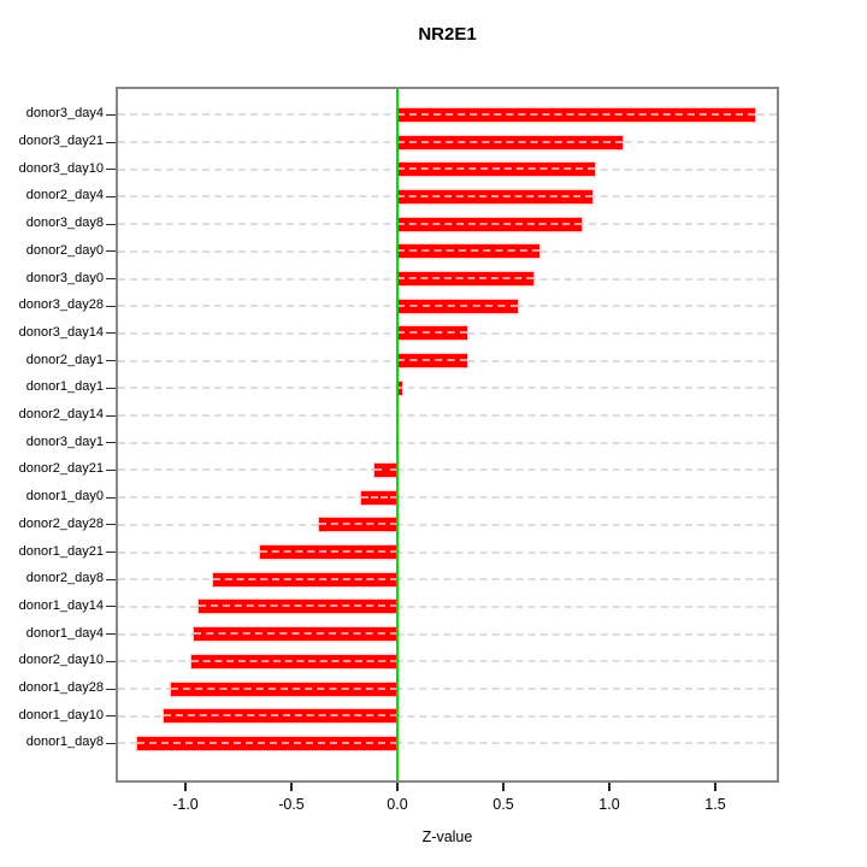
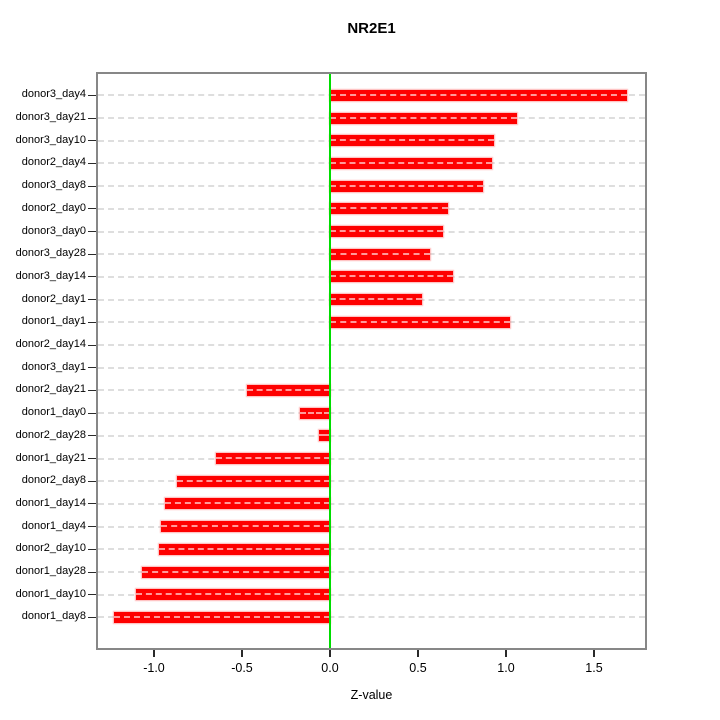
donor3_day14: 0.33 -> 0.70
donor2_day1: 0.33 -> 0.52
donor1_day1: 0.02 -> 1.02
donor2_day21: -0.11 -> -0.47
donor2_day28: -0.37 -> -0.06
